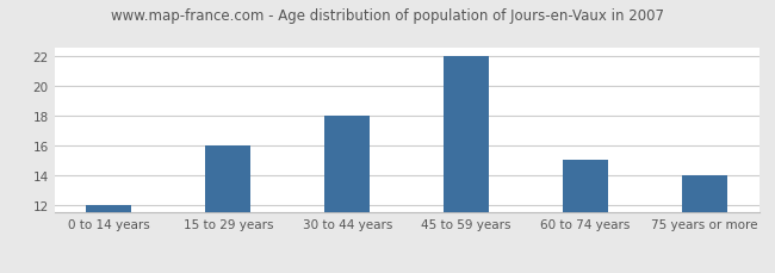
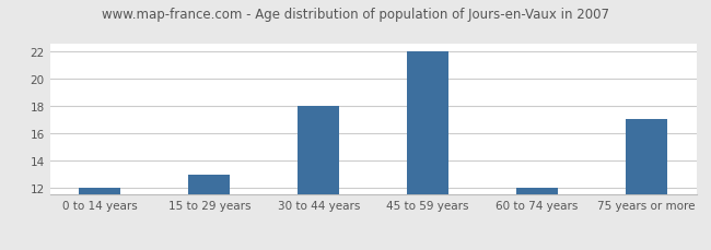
15 to 29 years: 16 -> 13
60 to 74 years: 15 -> 12
75 years or more: 14 -> 17
